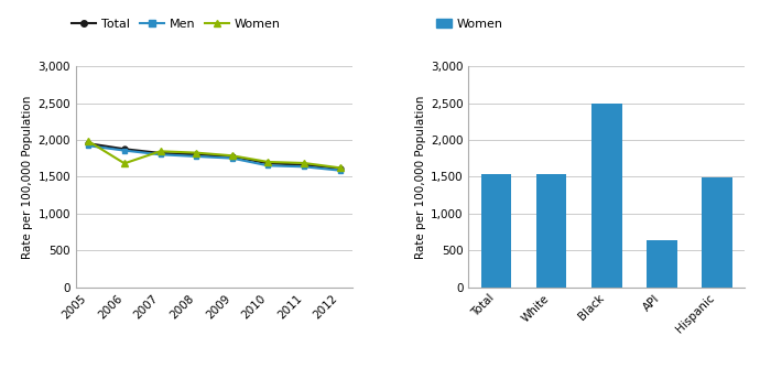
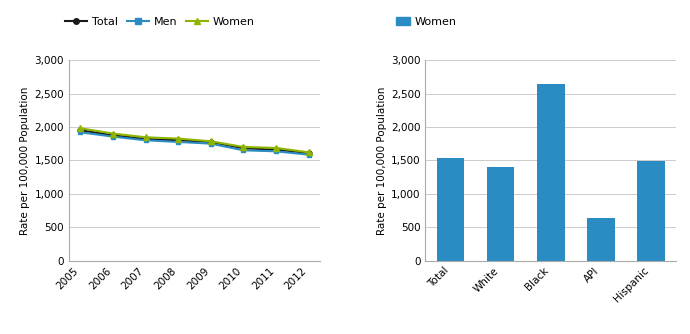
Women/2006: 1,680 -> 1,900
White: 1,540 -> 1,400
Black: 2,500 -> 2,640
